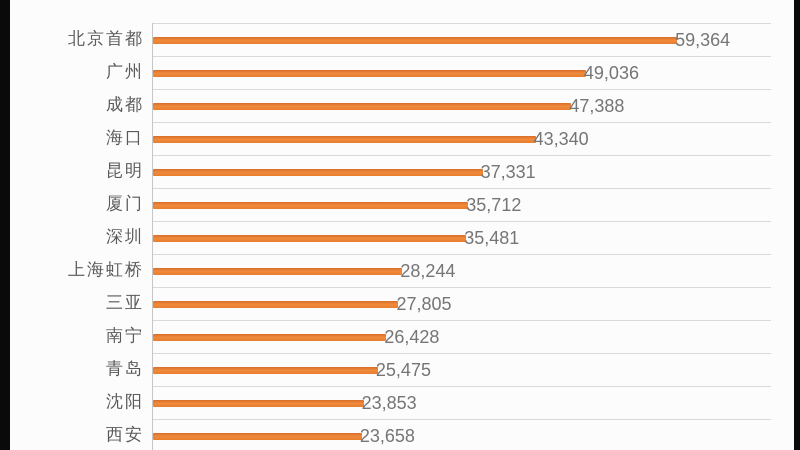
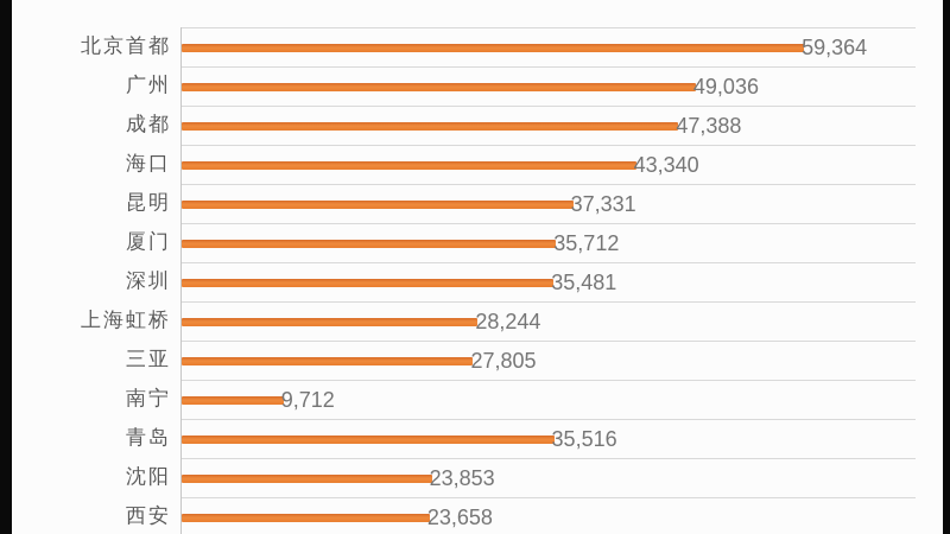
南宁: 26,428 -> 9,712
青岛: 25,475 -> 35,516
